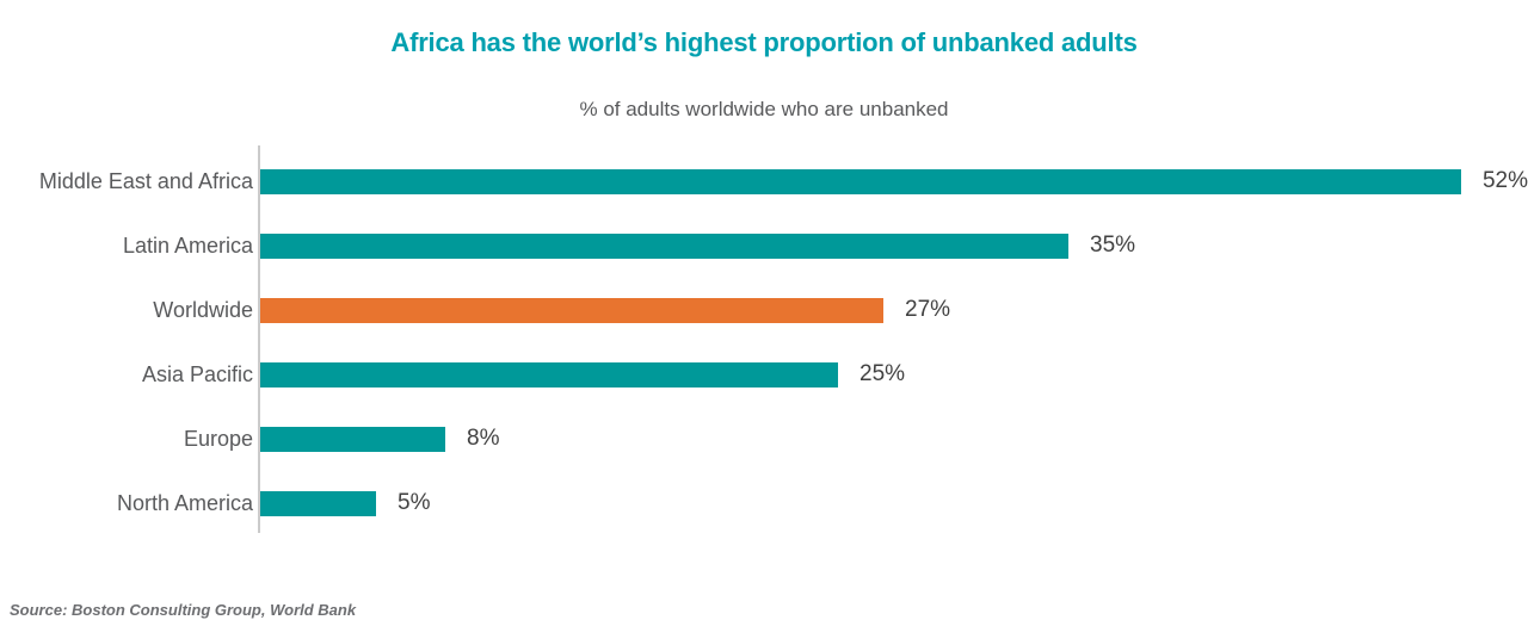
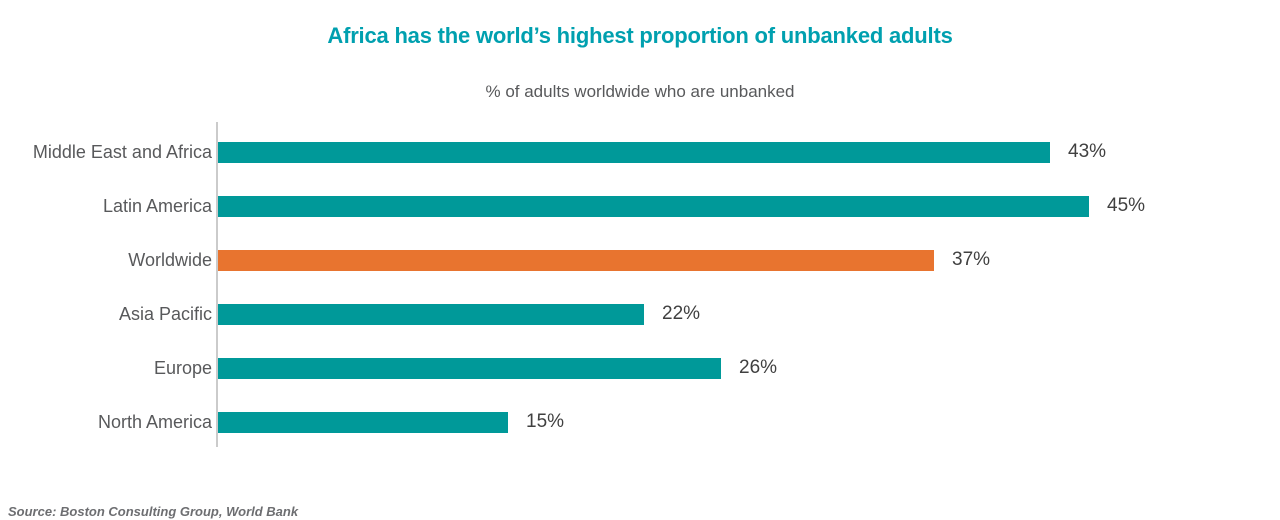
Middle East and Africa: 52% -> 43%
Latin America: 35% -> 45%
Worldwide: 27% -> 37%
Asia Pacific: 25% -> 22%
Europe: 8% -> 26%
North America: 5% -> 15%
